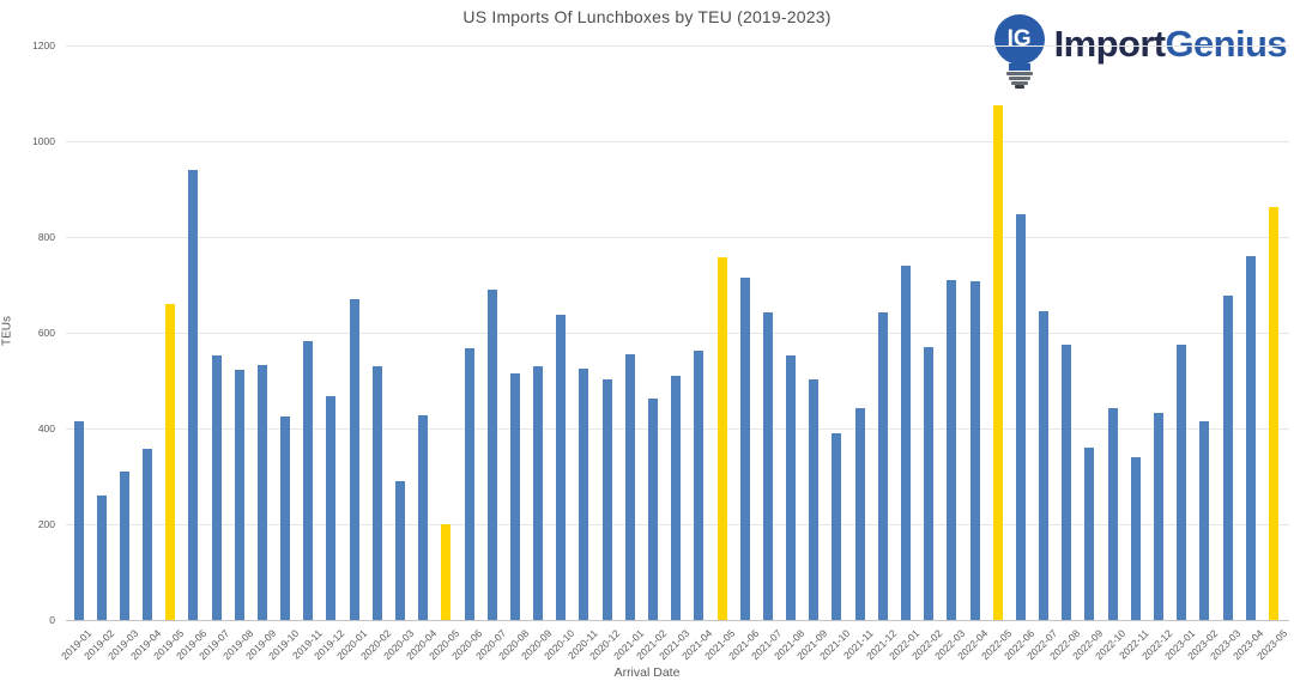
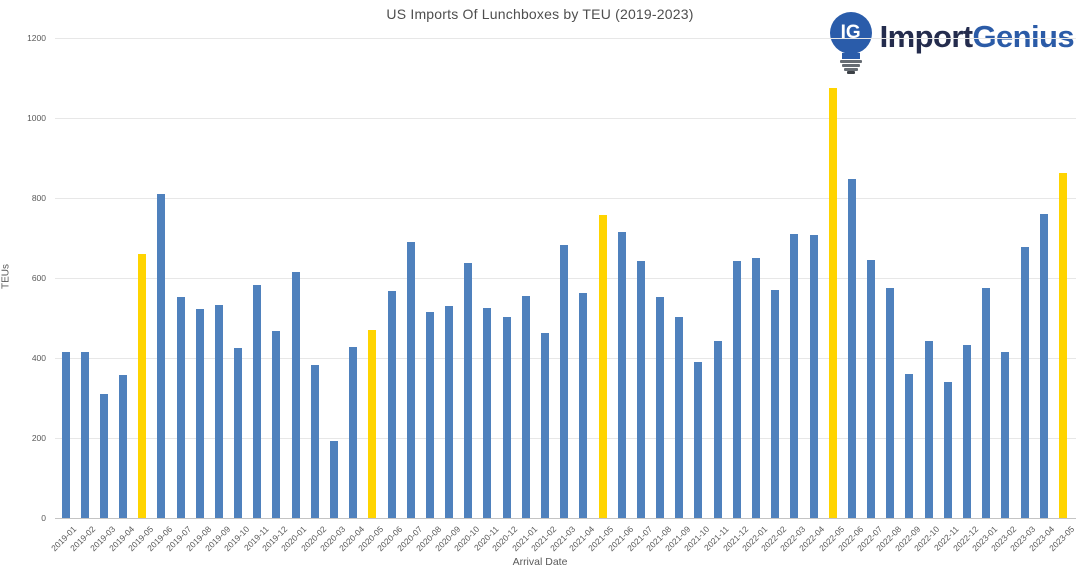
2019-02: 260 -> 420
2019-06: 940 -> 810
2020-01: 670 -> 620
2020-02: 530 -> 380
2020-03: 290 -> 190
2020-05: 200 -> 470
2021-03: 510 -> 680
2022-01: 740 -> 650
